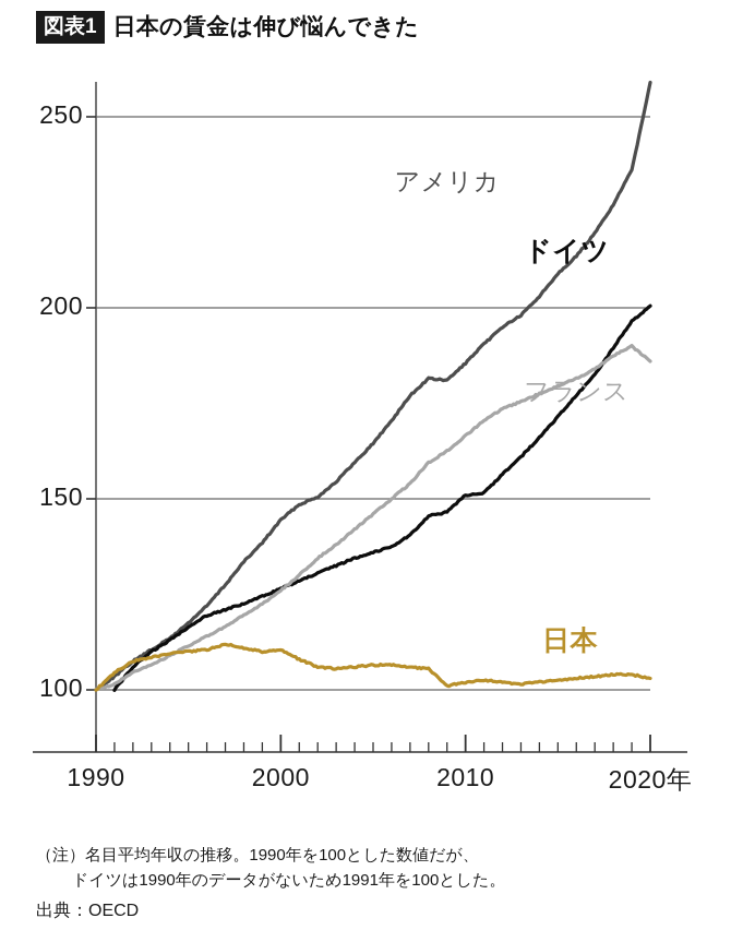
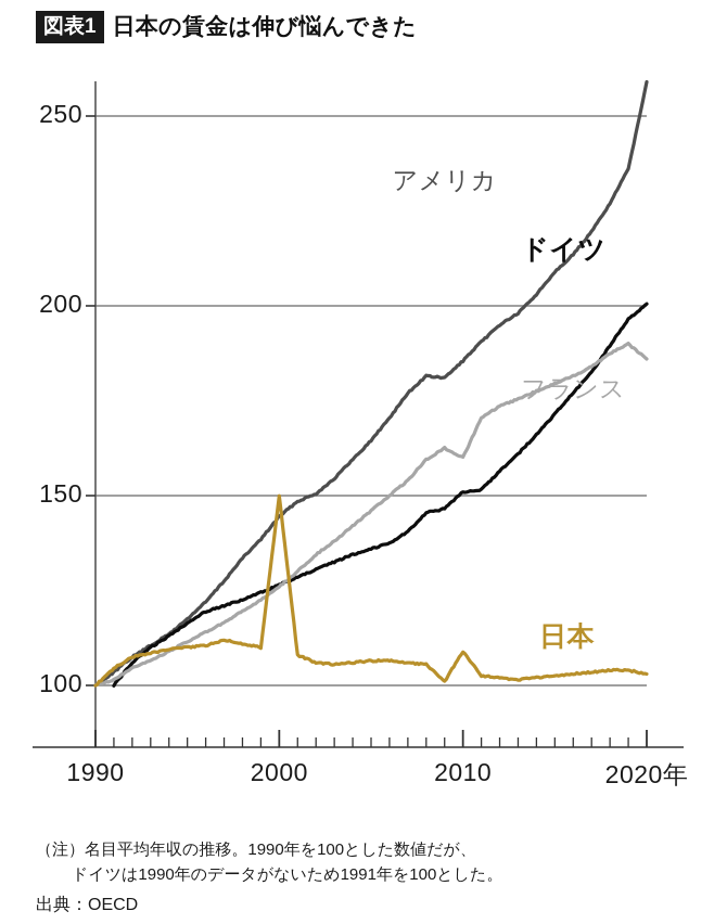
日本/2000: 110 -> 150
フランス/2010: 166 -> 160
日本/2010: 102 -> 109
